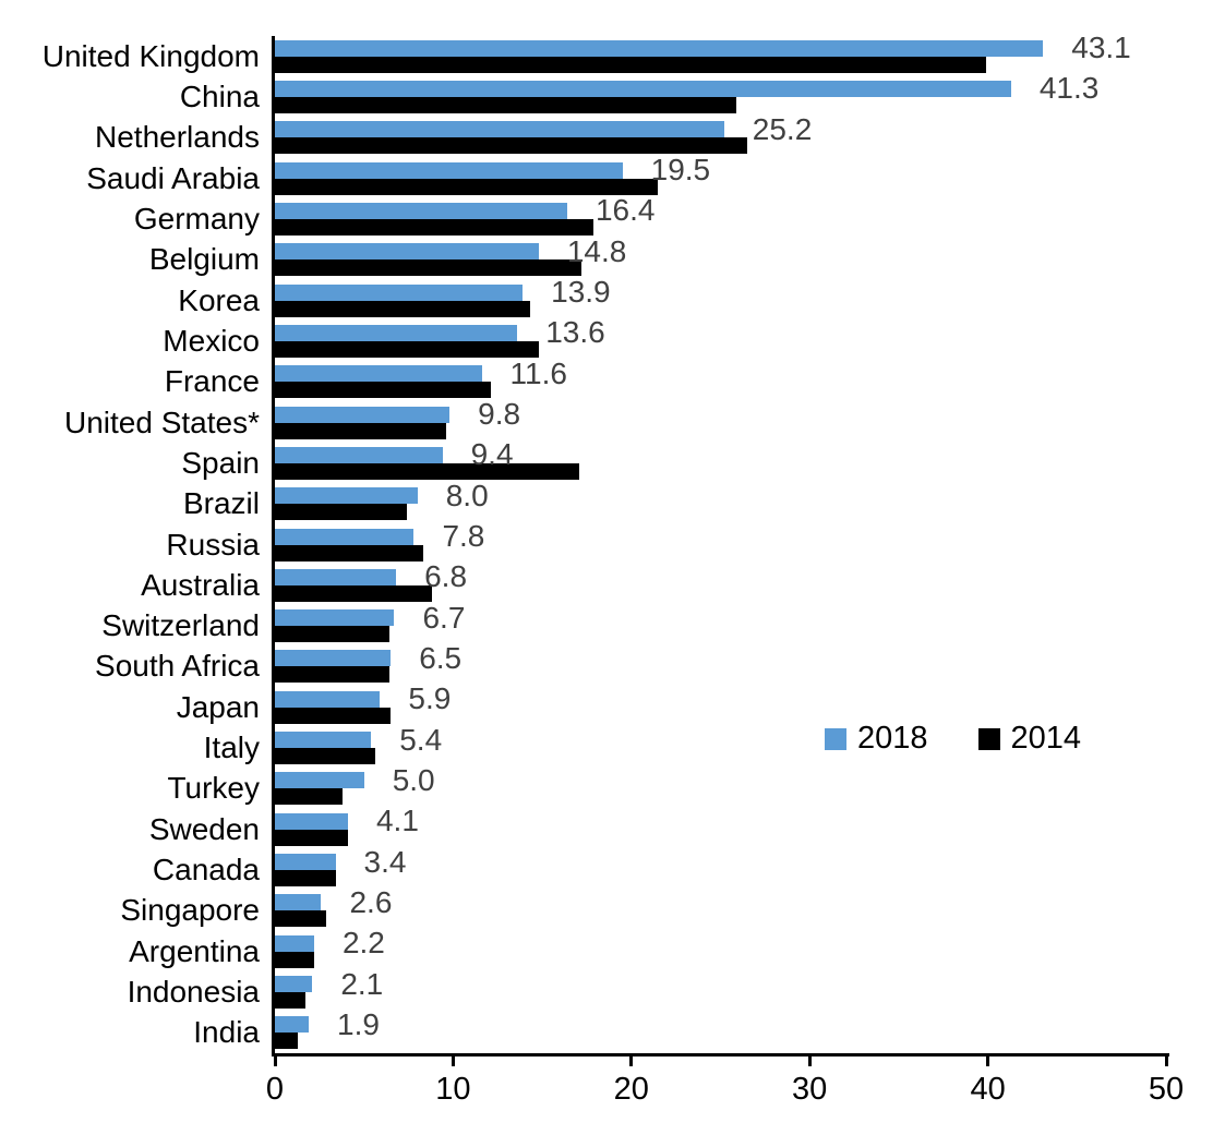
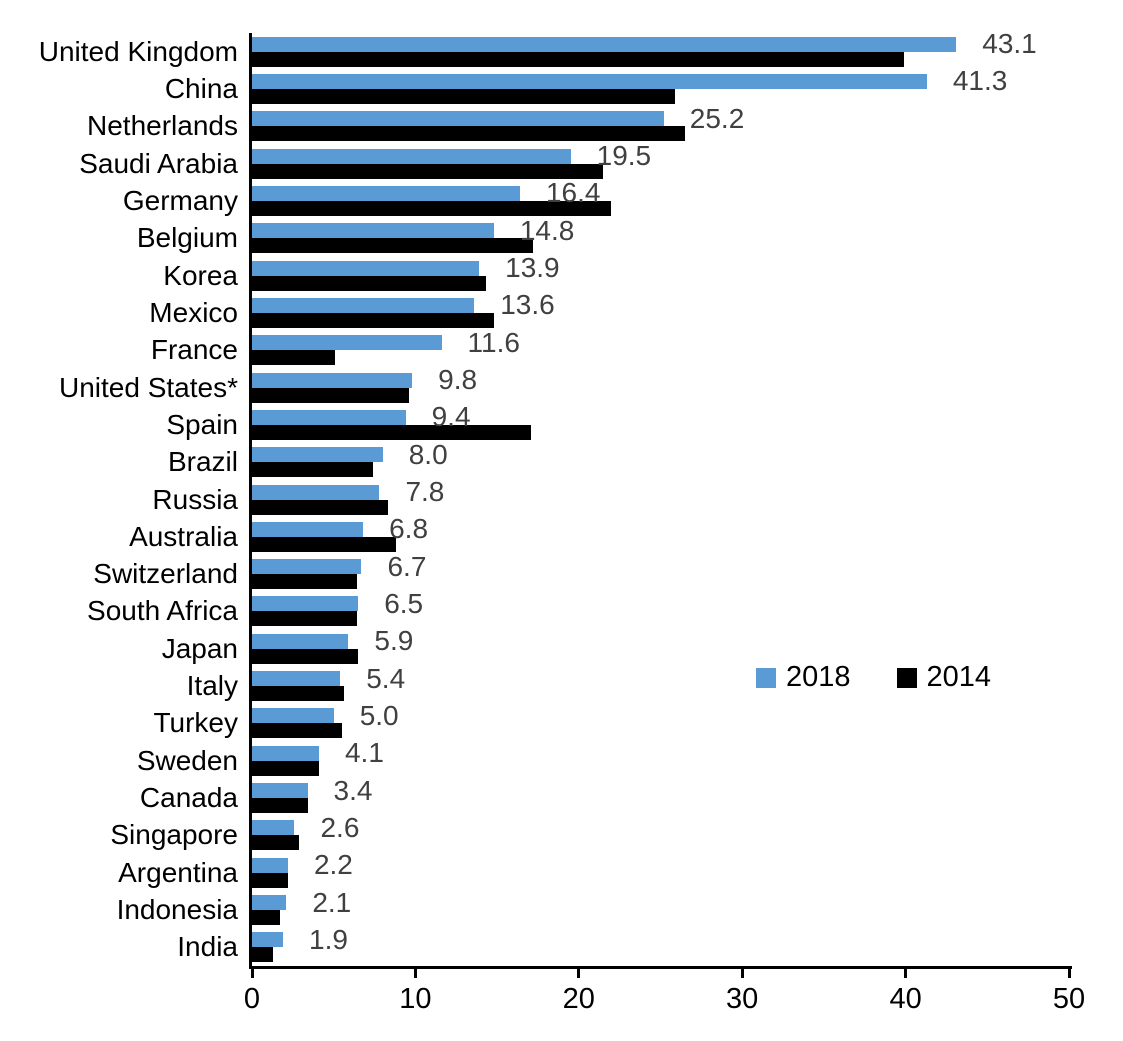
2014/Germany: 17.9 -> 22.0
2014/France: 12.1 -> 5.1
2014/Turkey: 3.8 -> 5.5
